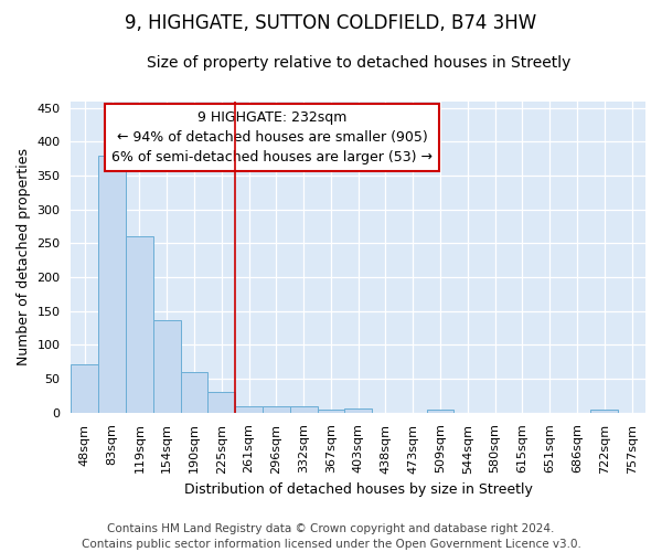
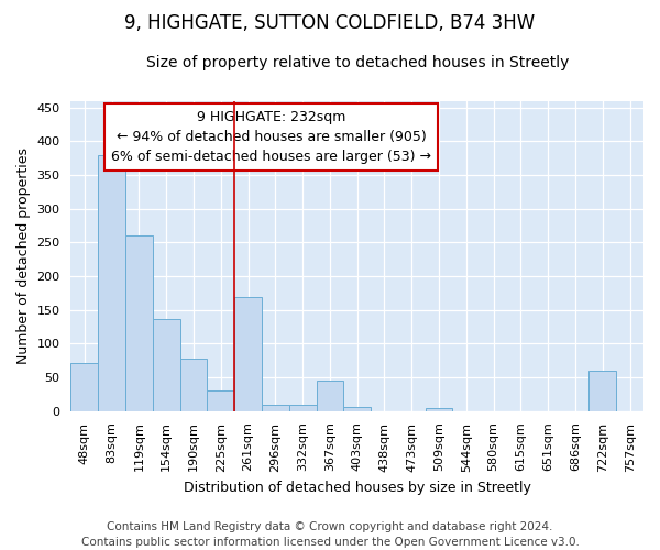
190sqm: 60 -> 78
261sqm: 10 -> 170
367sqm: 5 -> 46
722sqm: 5 -> 60
